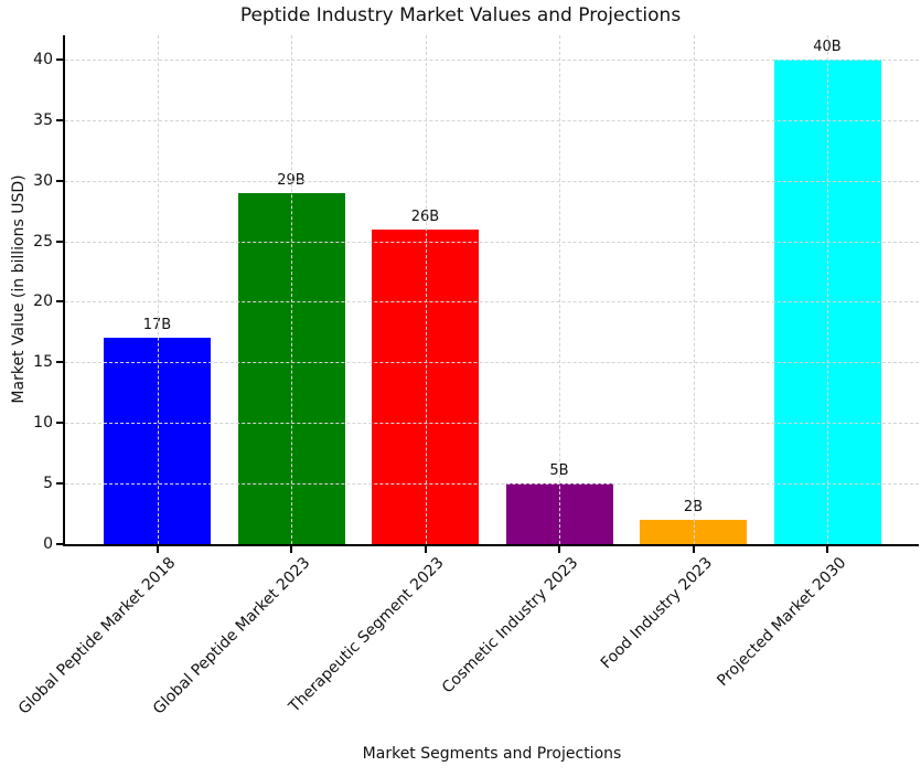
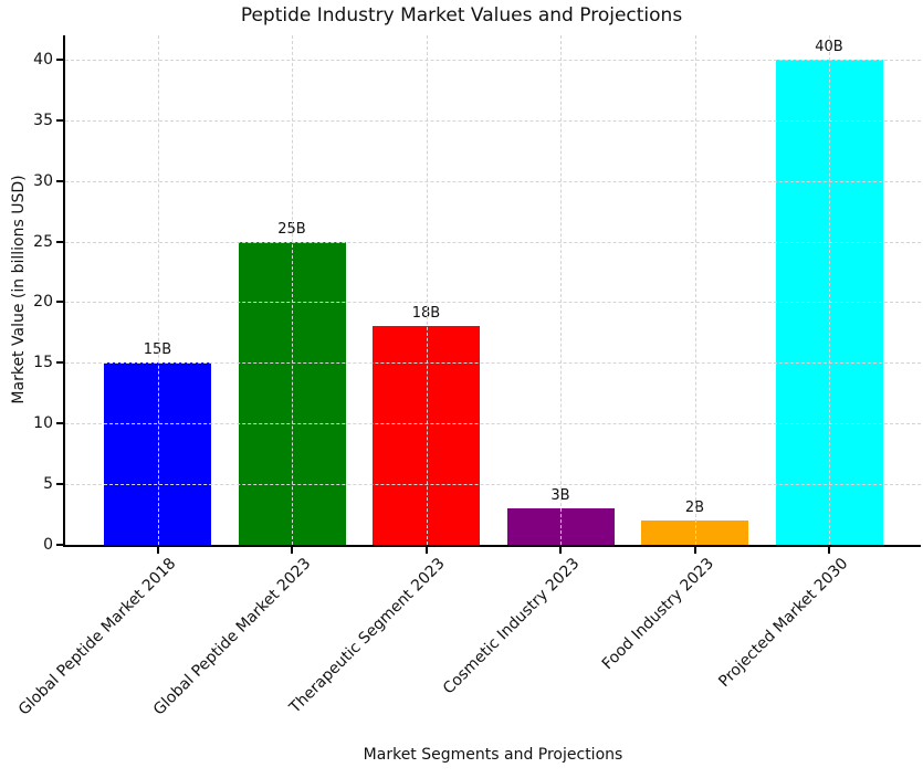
Global Peptide Market 2018: 17B -> 15B
Global Peptide Market 2023: 29B -> 25B
Therapeutic Segment 2023: 26B -> 18B
Cosmetic Industry 2023: 5B -> 3B
